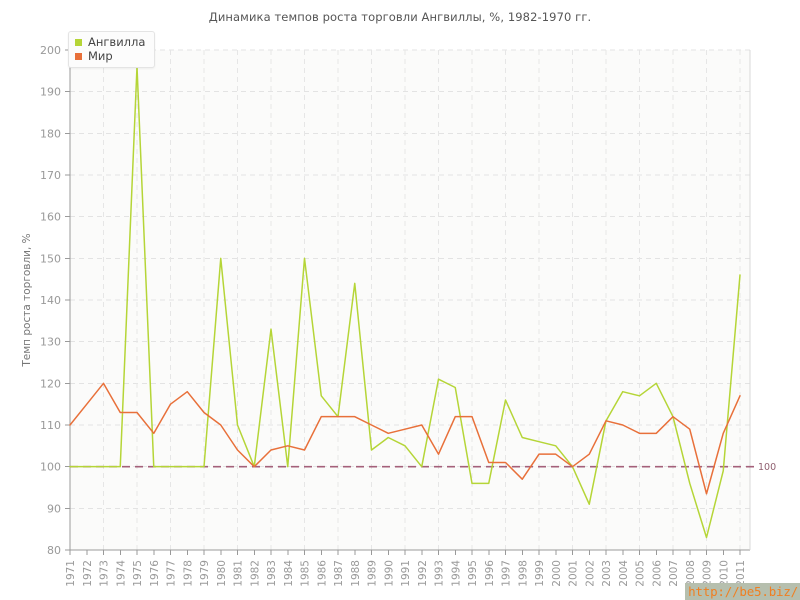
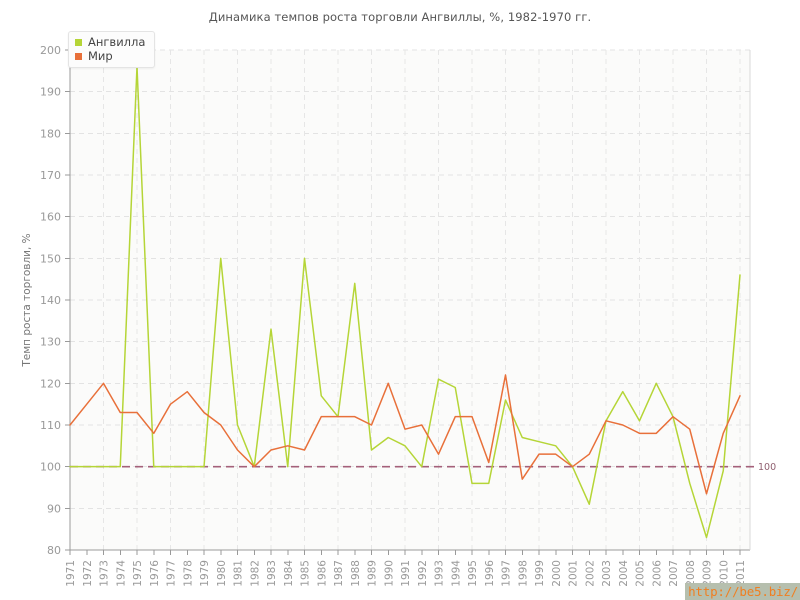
Мир/1990: 108 -> 120
Мир/1997: 101 -> 122
Ангвилла/2005: 117 -> 111
